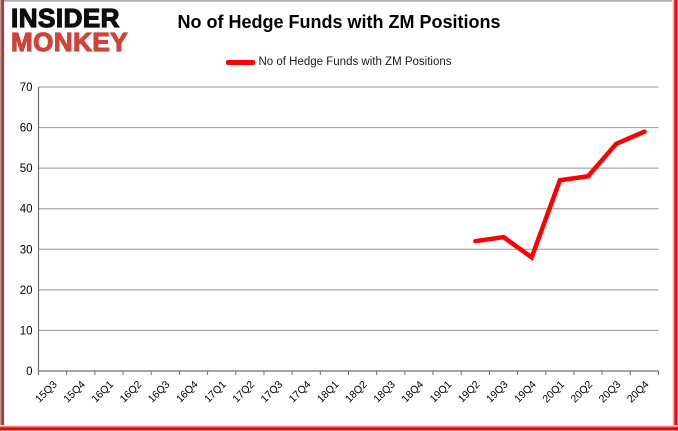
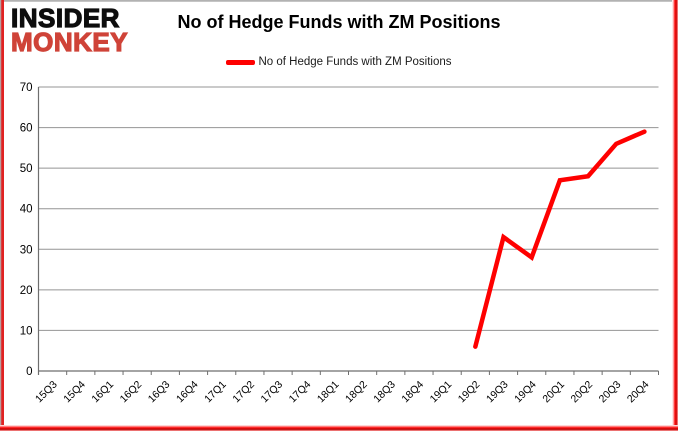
19Q2: 32 -> 6
